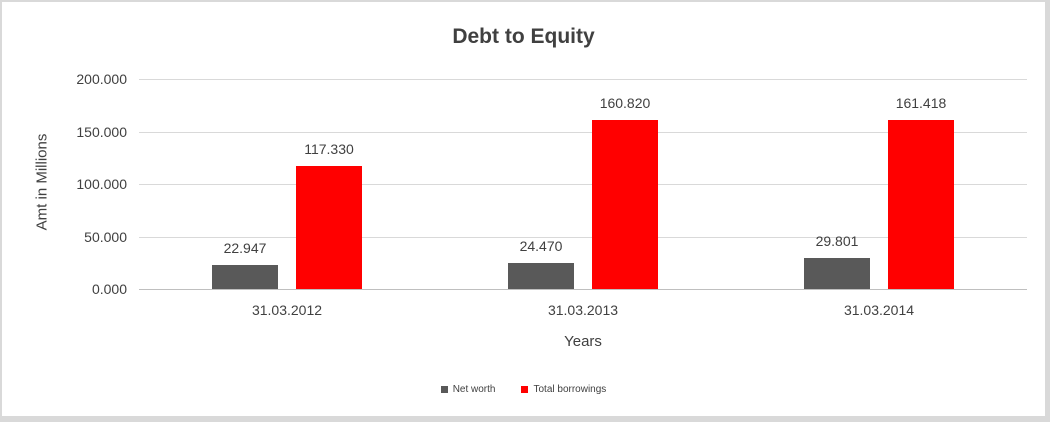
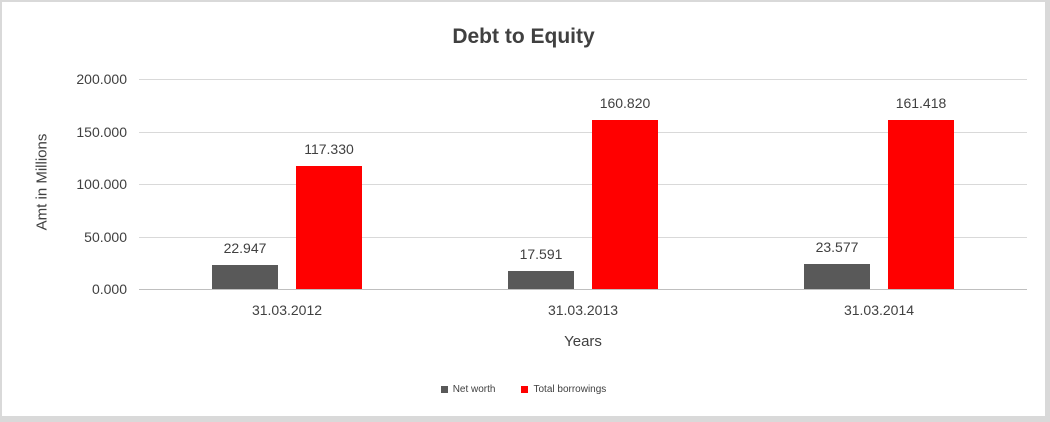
Net worth/31.03.2013: 24.470 -> 17.591
Net worth/31.03.2014: 29.801 -> 23.577
